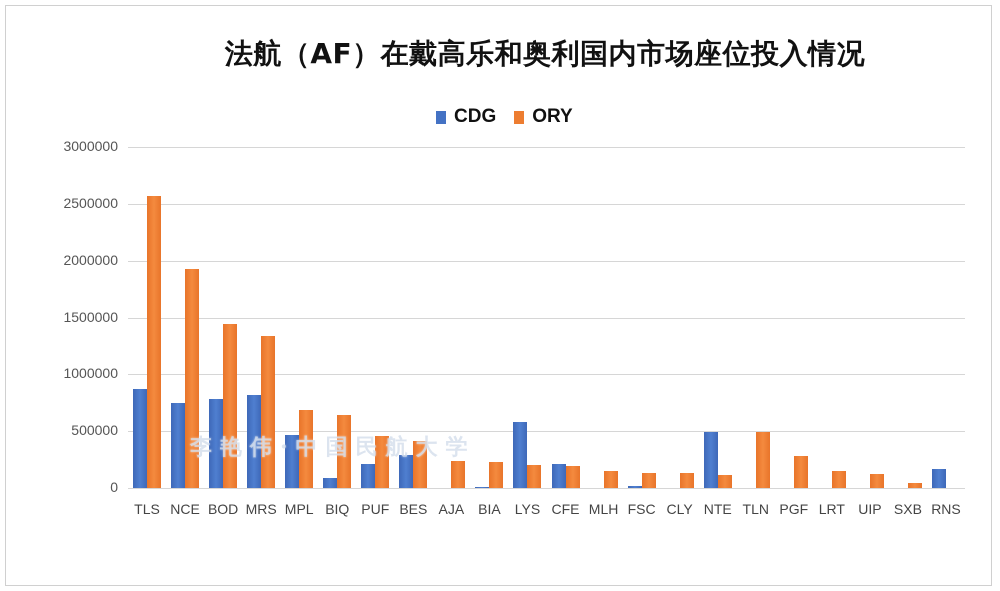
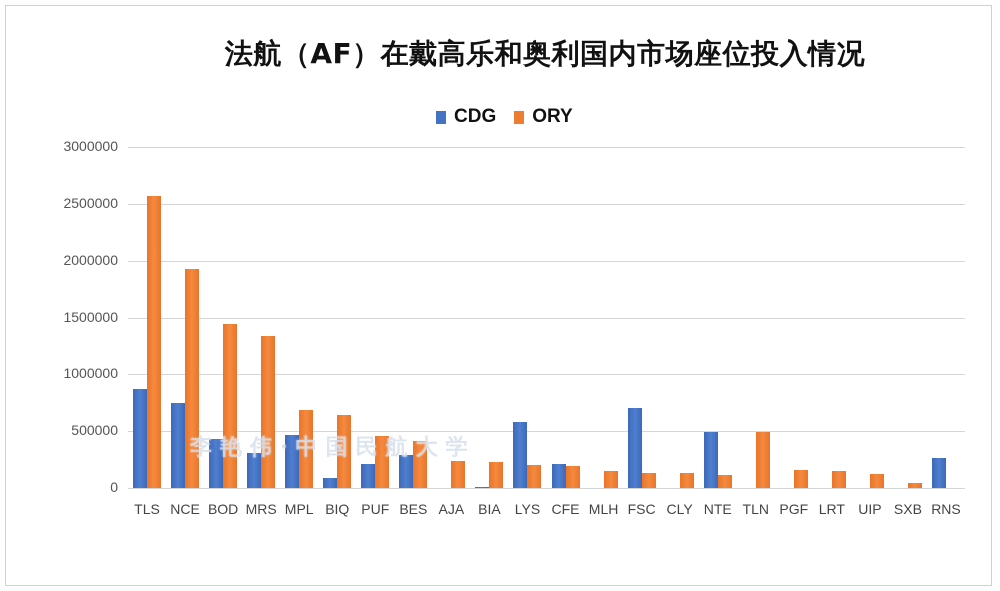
CDG/BOD: 780000 -> 430000
CDG/MRS: 820000 -> 310000
CDG/FSC: 20000 -> 700000
ORY/PGF: 280000 -> 160000
CDG/RNS: 170000 -> 260000
